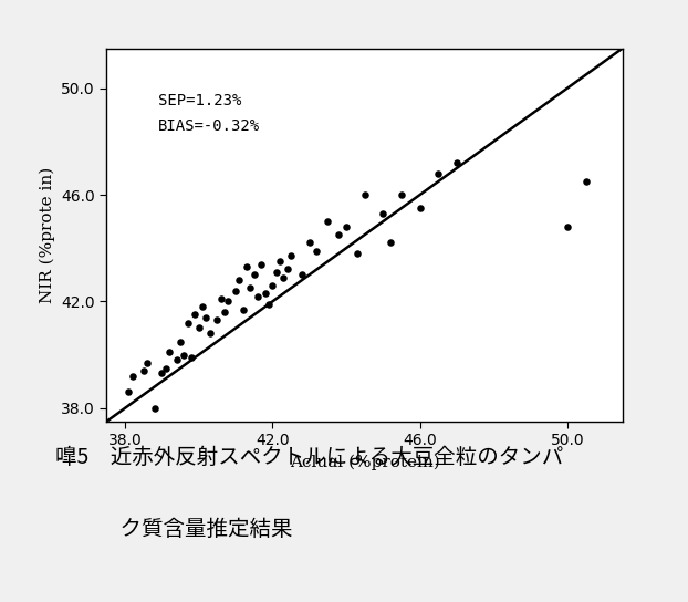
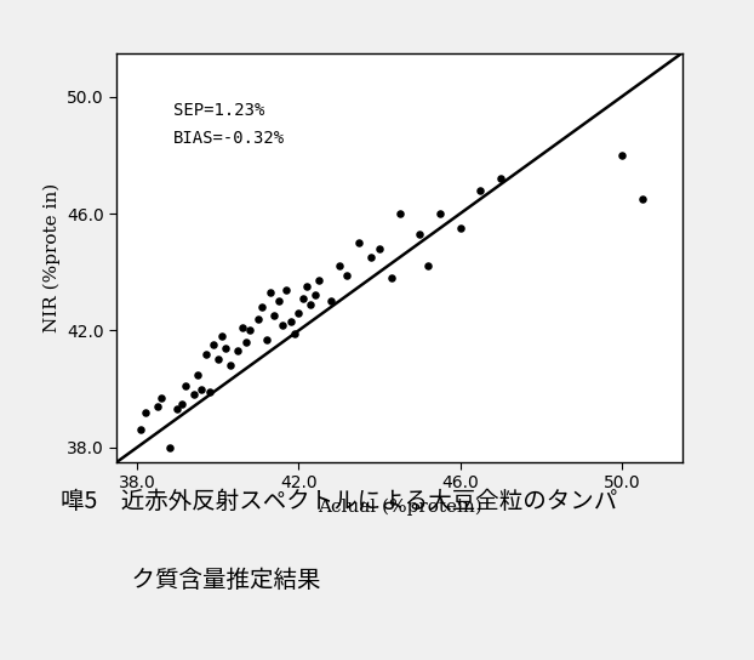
50.0: 44.8 -> 48.0
